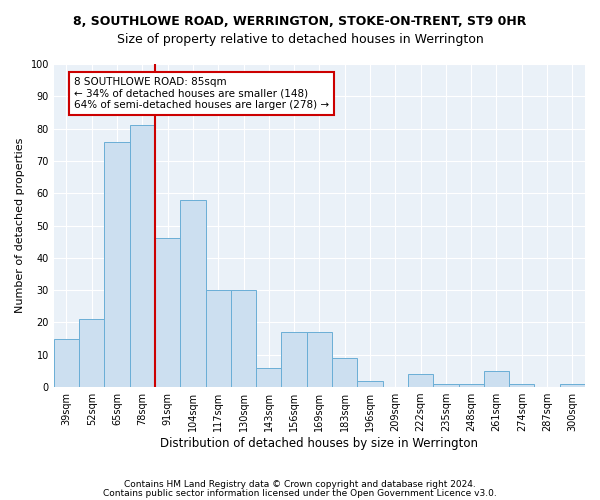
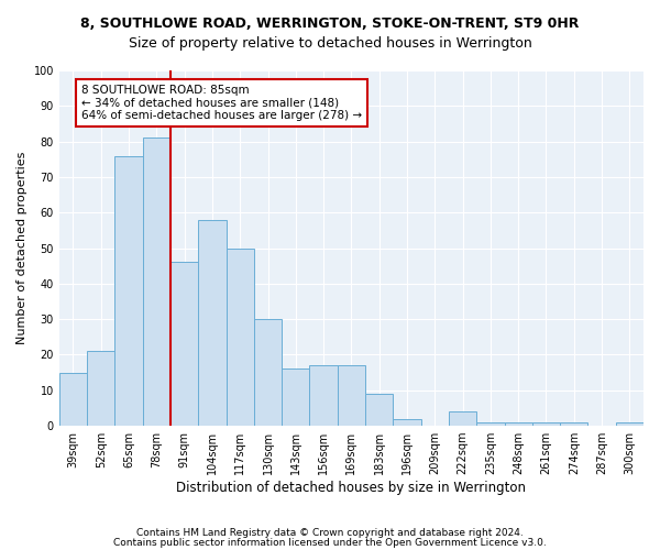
117sqm: 30 -> 50
143sqm: 6 -> 16
261sqm: 5 -> 1
